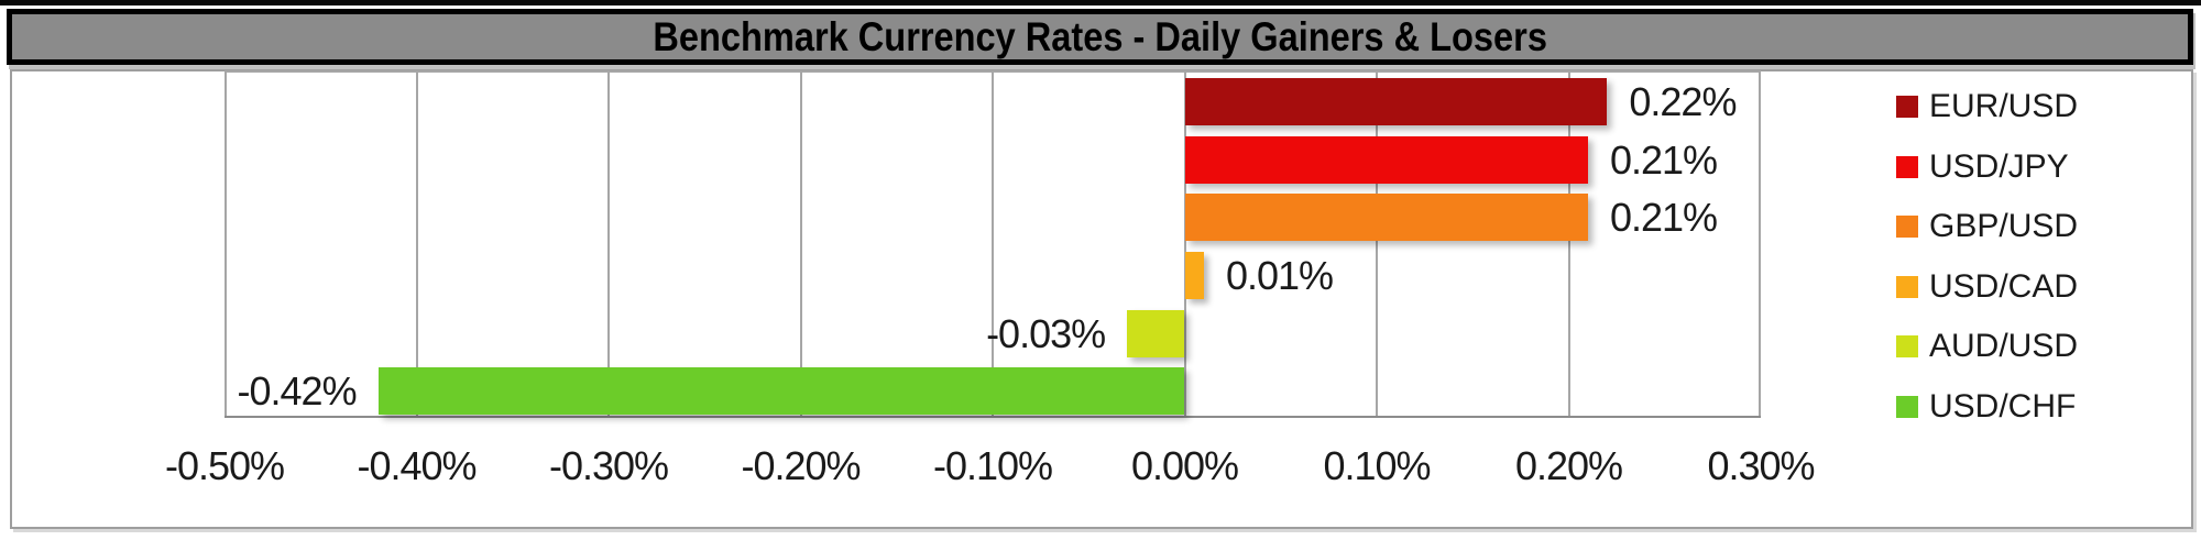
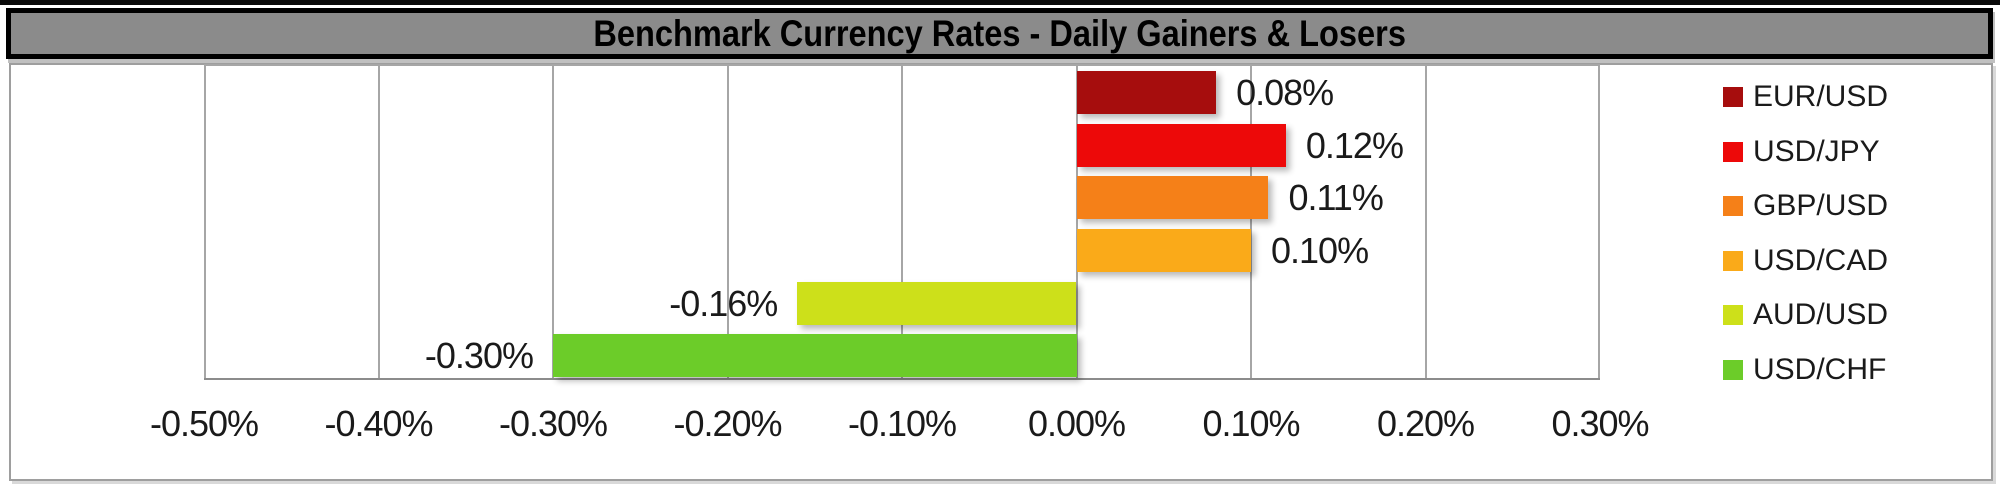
EUR/USD: 0.22% -> 0.08%
USD/JPY: 0.21% -> 0.12%
GBP/USD: 0.21% -> 0.11%
USD/CAD: 0.01% -> 0.10%
AUD/USD: -0.03% -> -0.16%
USD/CHF: -0.42% -> -0.30%
